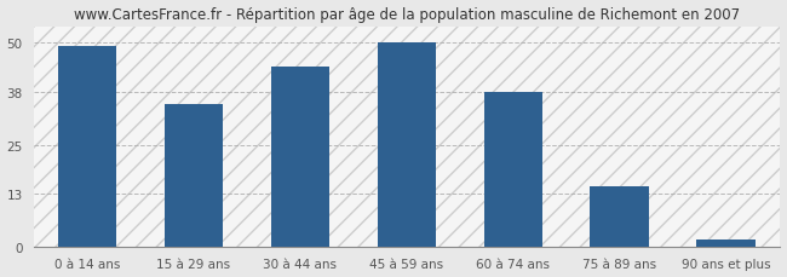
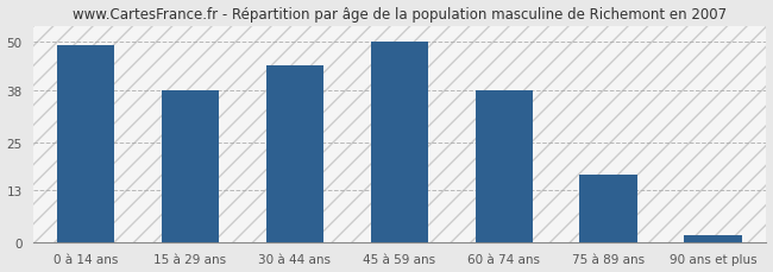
15 à 29 ans: 35 -> 38
75 à 89 ans: 15 -> 17
